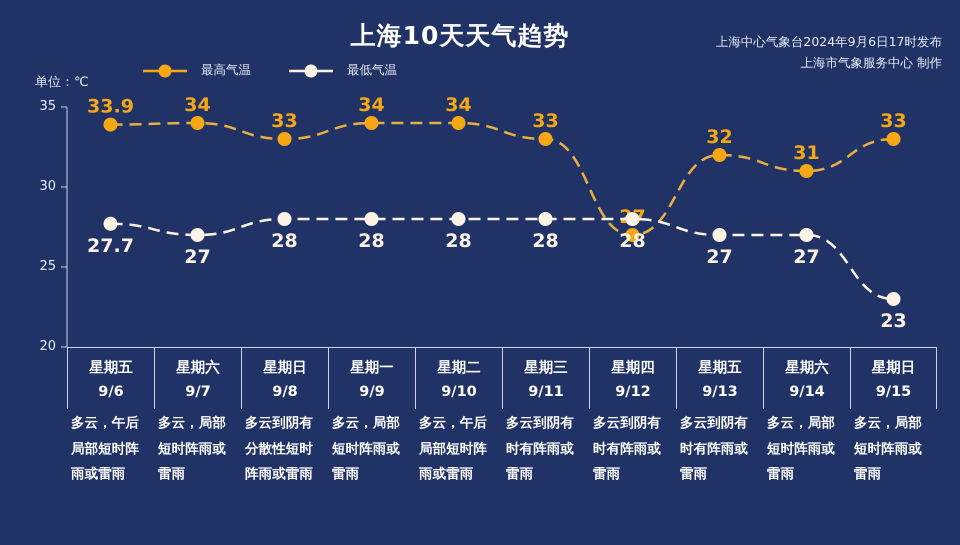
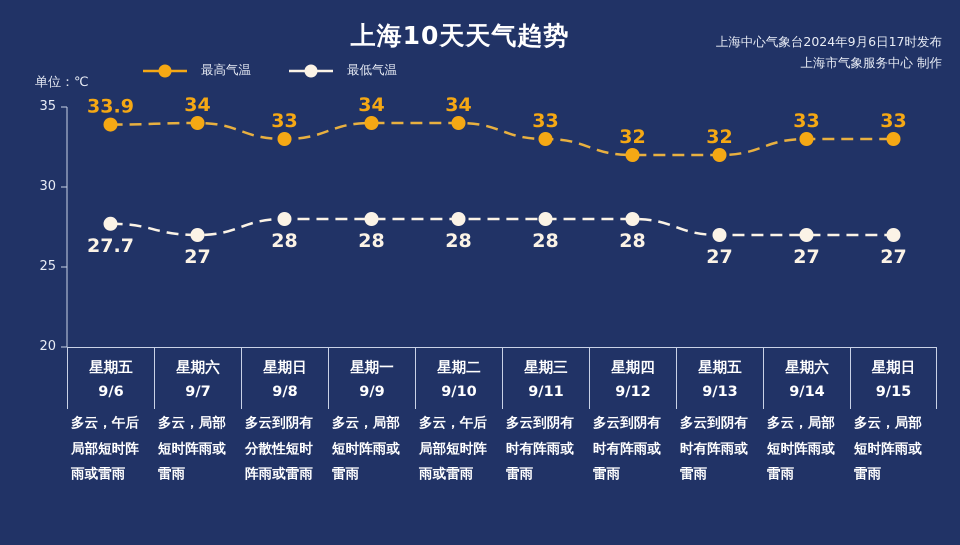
最高气温/9/12: 27 -> 32
最高气温/9/14: 31 -> 33
最低气温/9/15: 23 -> 27
